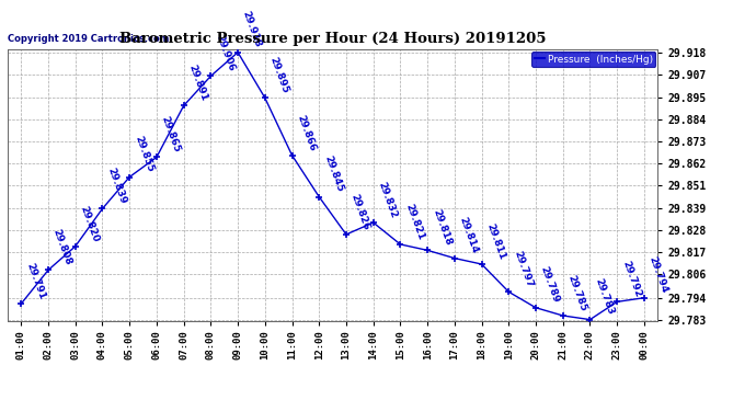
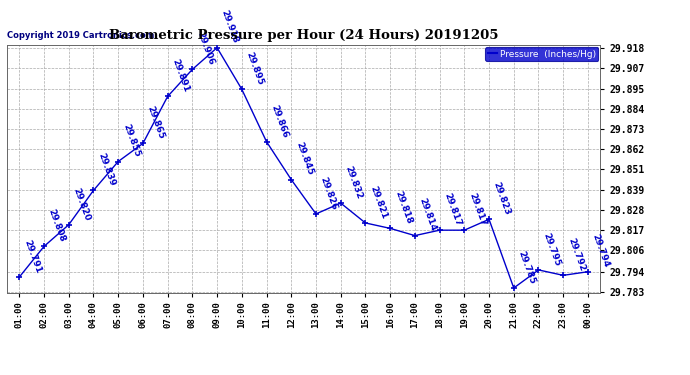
18:00: 29.811 -> 29.817
19:00: 29.797 -> 29.817
20:00: 29.789 -> 29.823
22:00: 29.783 -> 29.795
